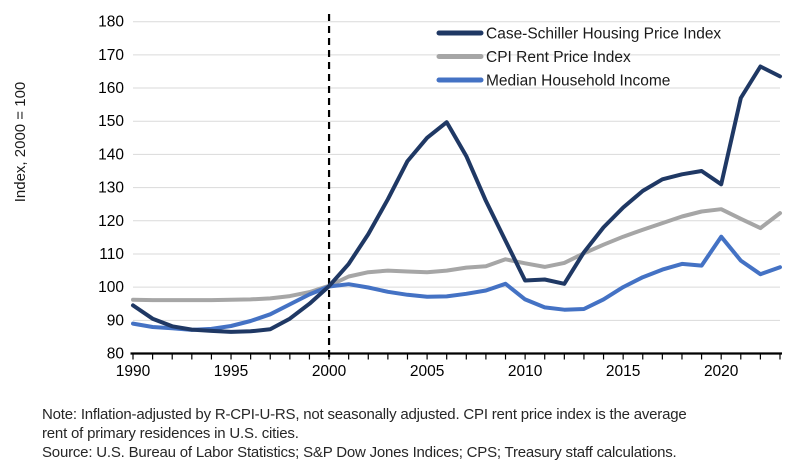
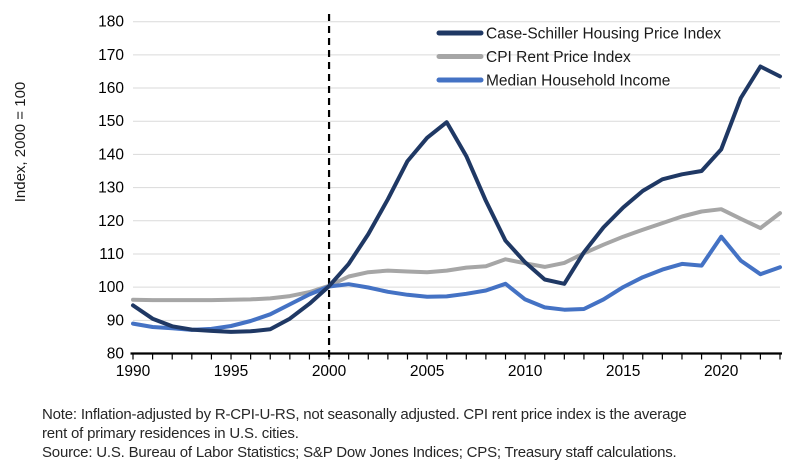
Case-Schiller Housing Price Index/2010: 102 -> 108
Case-Schiller Housing Price Index/2020: 131 -> 142
